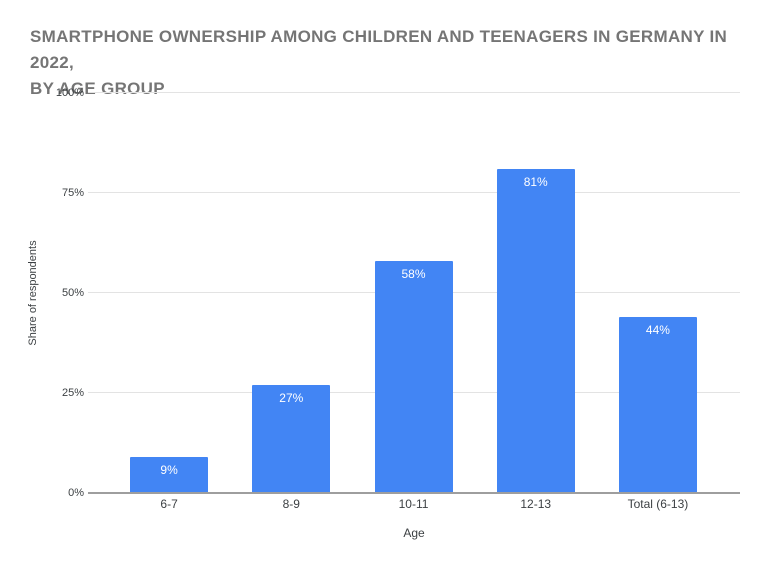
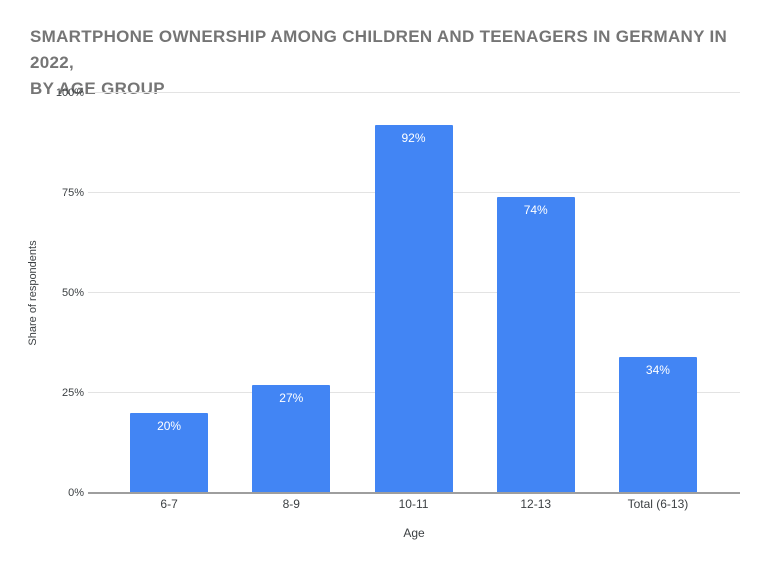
6-7: 9% -> 20%
10-11: 58% -> 92%
12-13: 81% -> 74%
Total (6-13): 44% -> 34%
